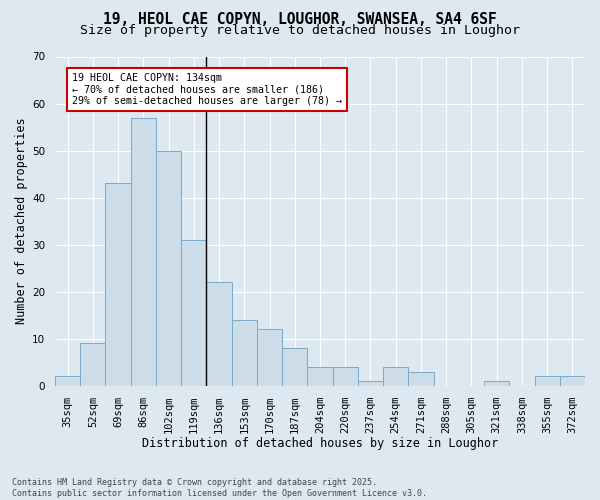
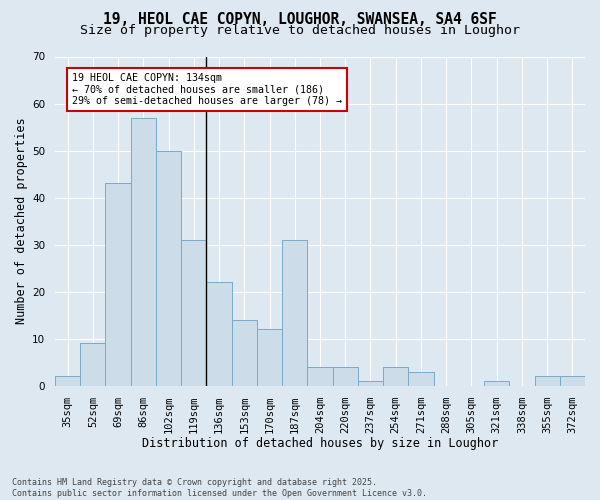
187sqm: 8 -> 31
